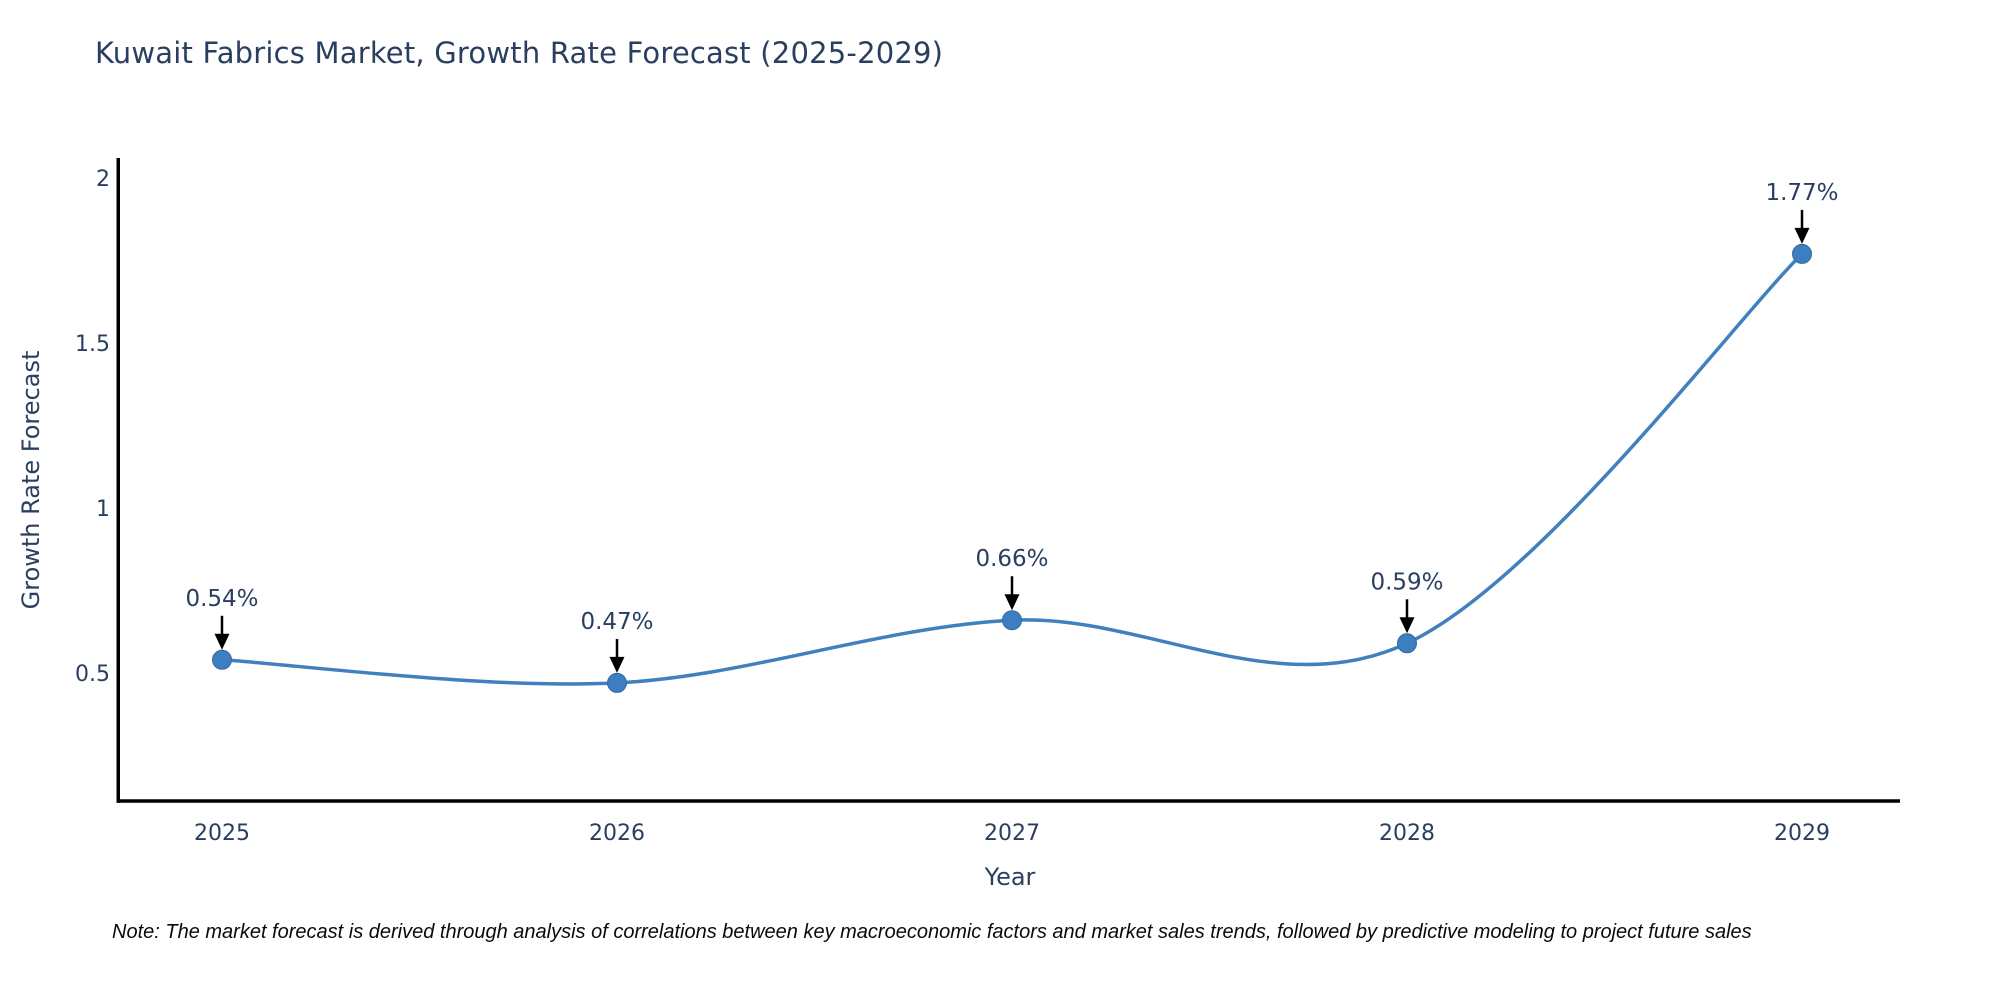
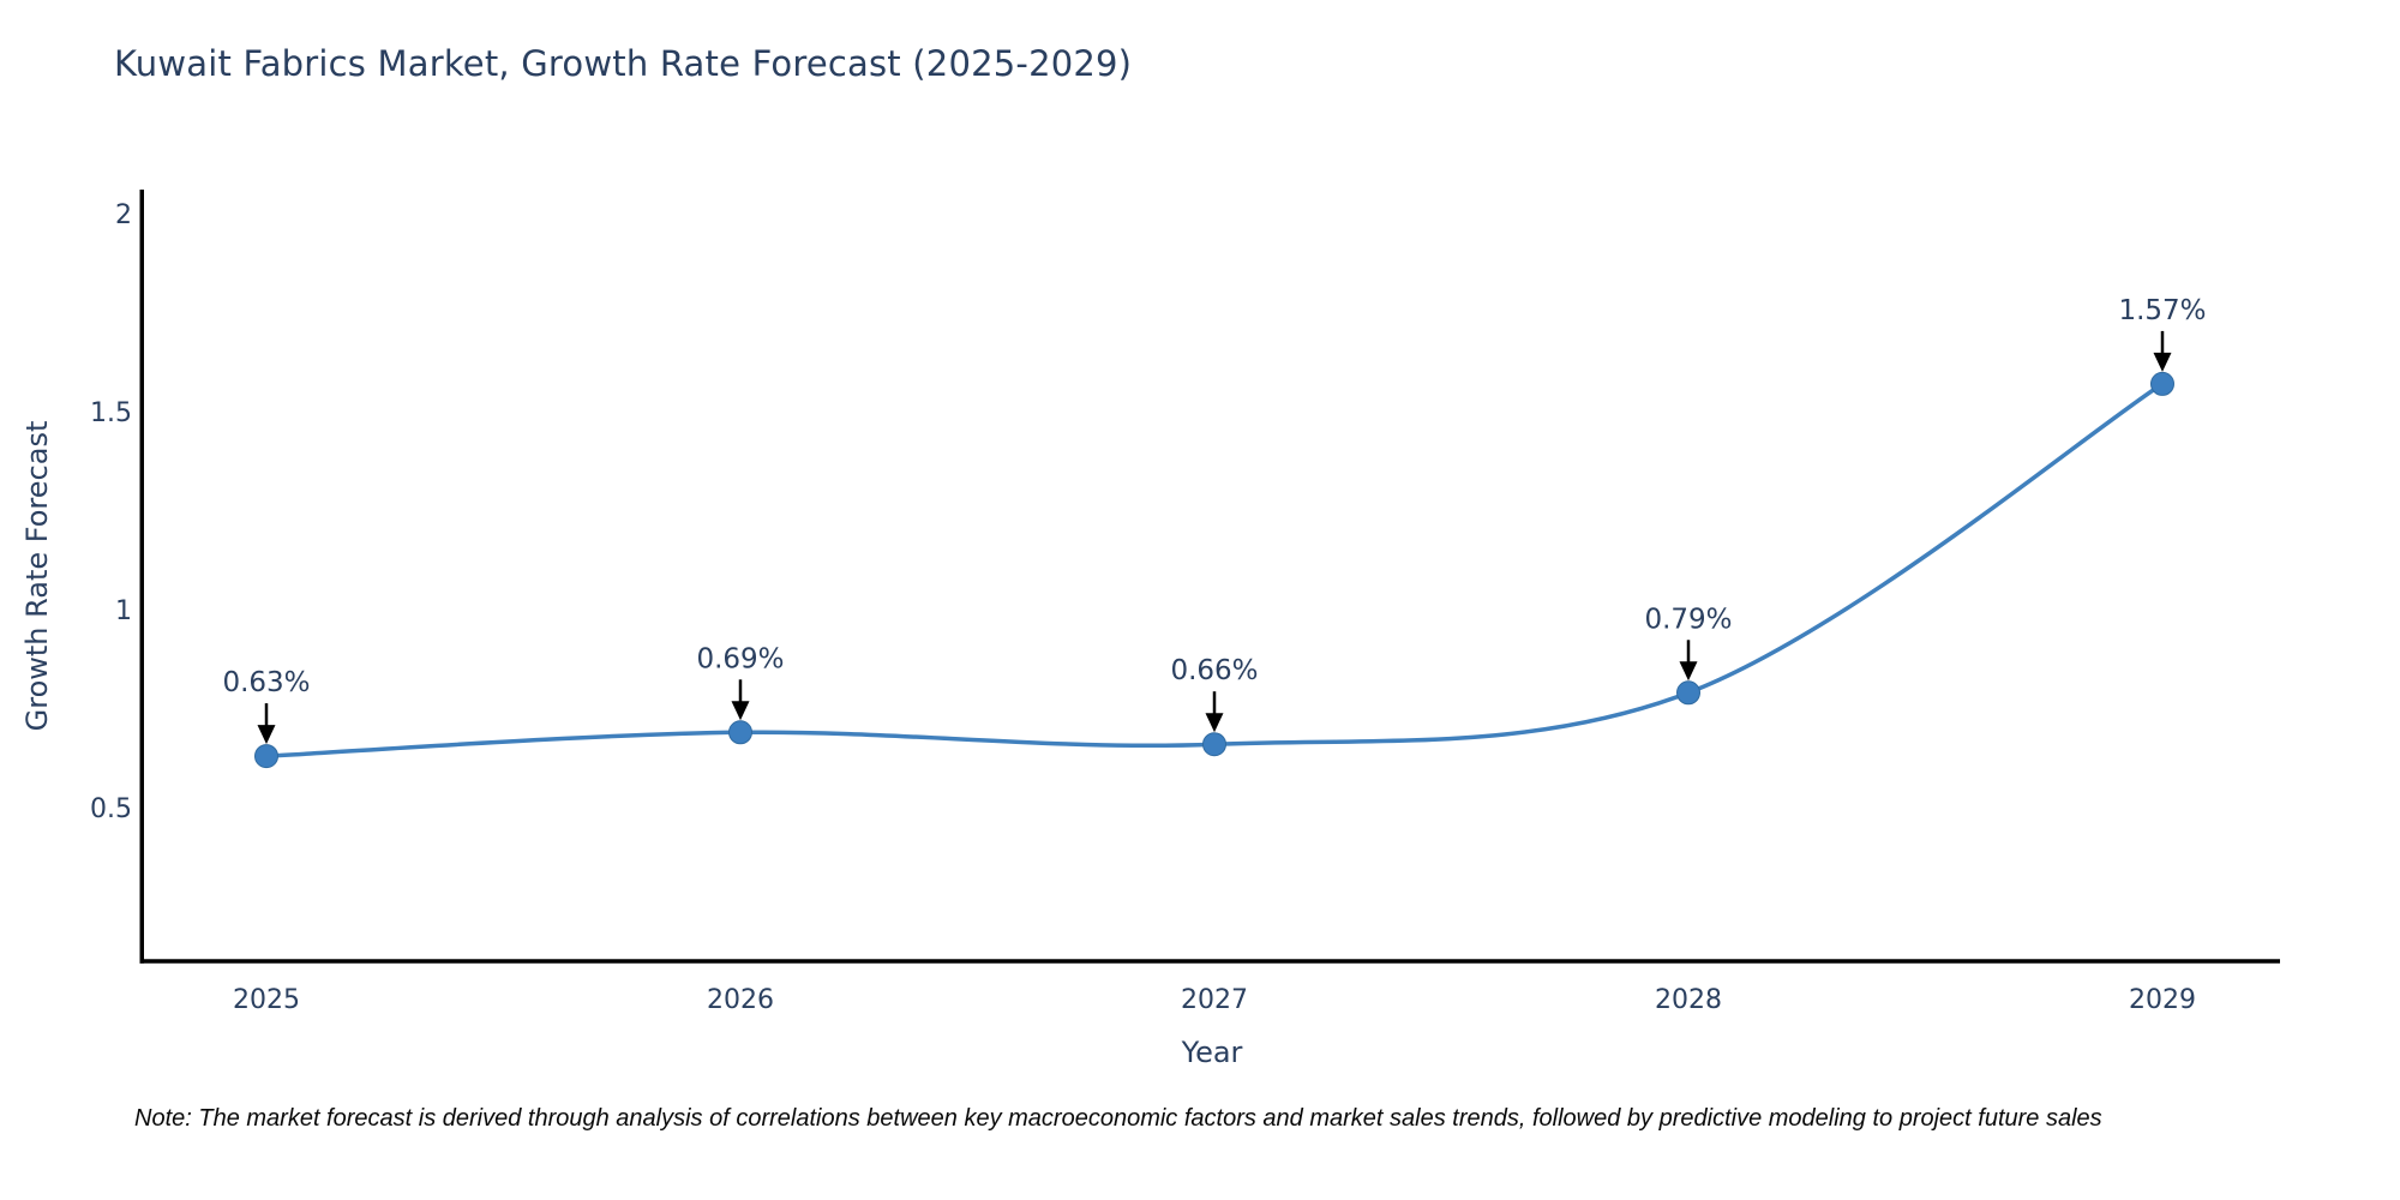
2025: 0.54% -> 0.63%
2026: 0.47% -> 0.69%
2028: 0.59% -> 0.79%
2029: 1.77% -> 1.57%
